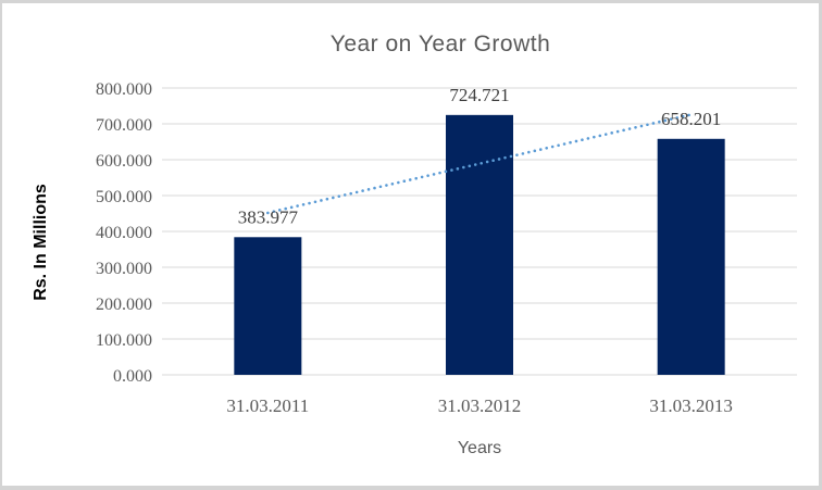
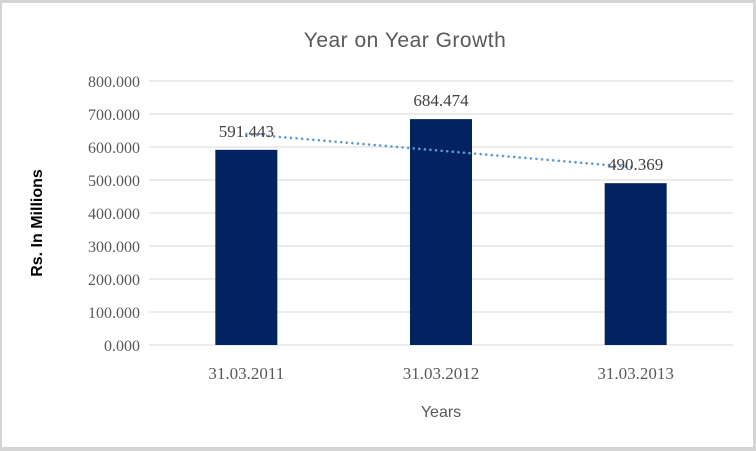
31.03.2011: 383.977 -> 591.443
31.03.2012: 724.721 -> 684.474
31.03.2013: 658.201 -> 490.369
